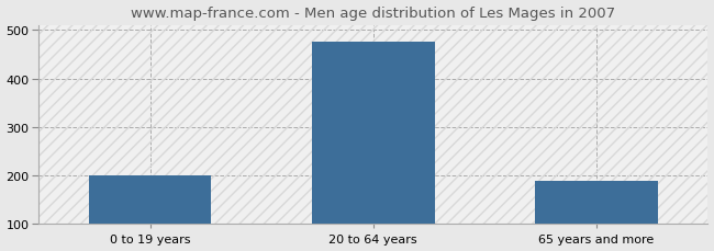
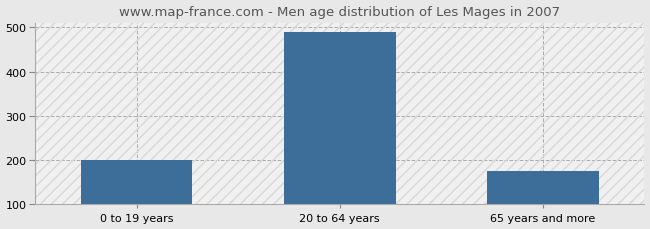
20 to 64 years: 475 -> 490
65 years and more: 190 -> 175
